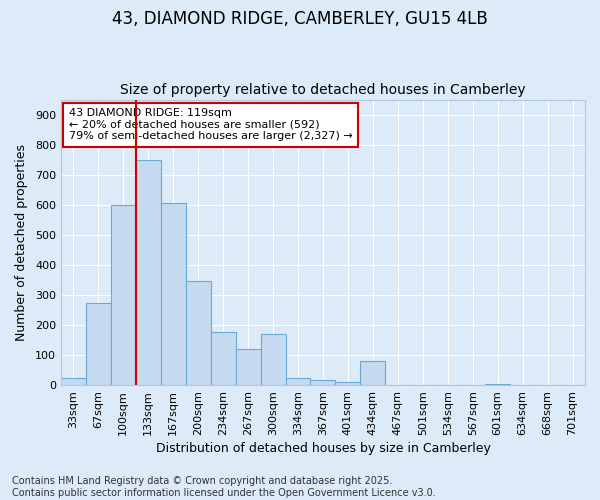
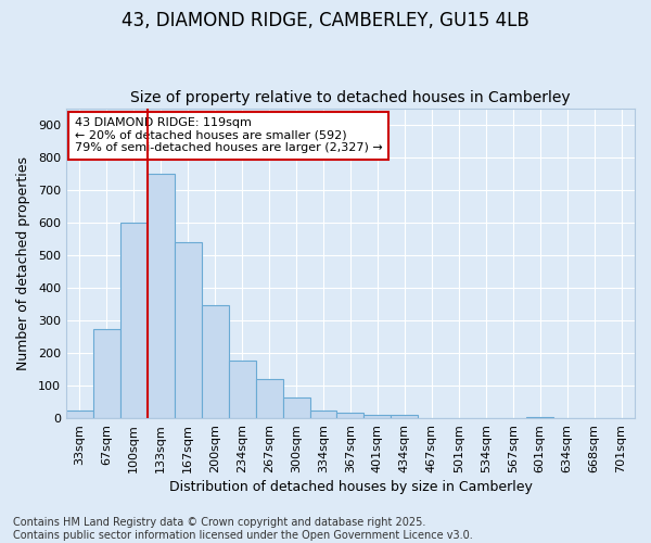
167sqm: 605 -> 540
300sqm: 170 -> 65
434sqm: 80 -> 10
